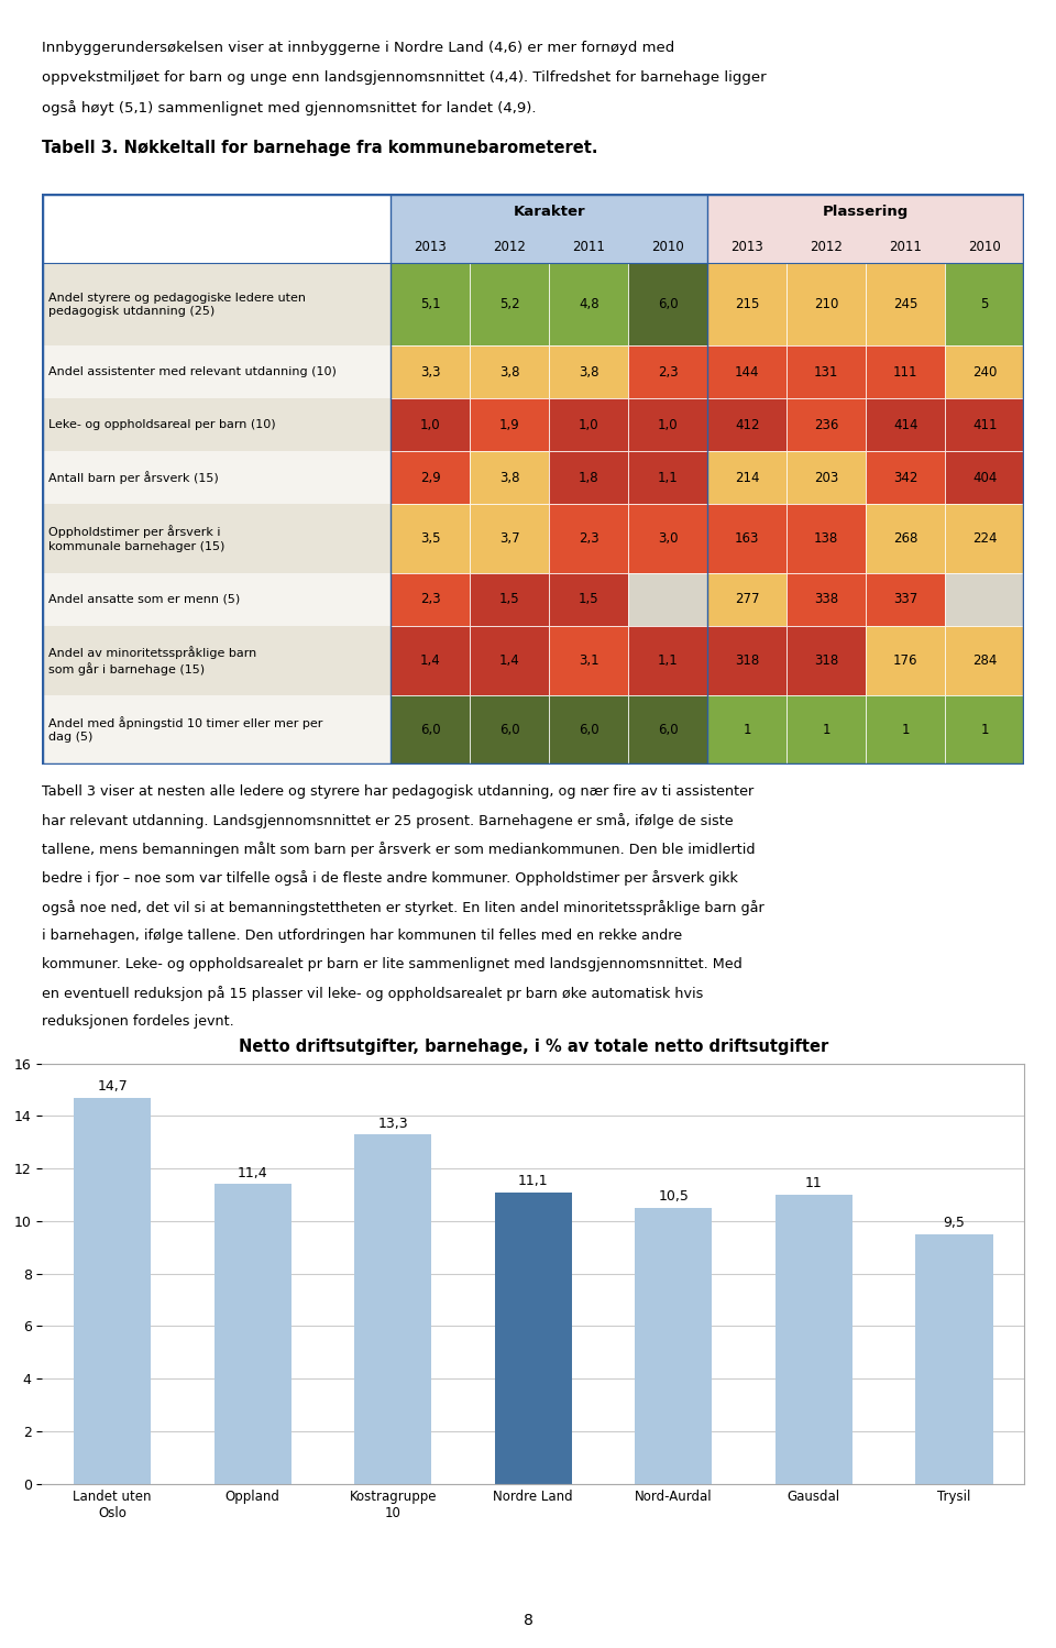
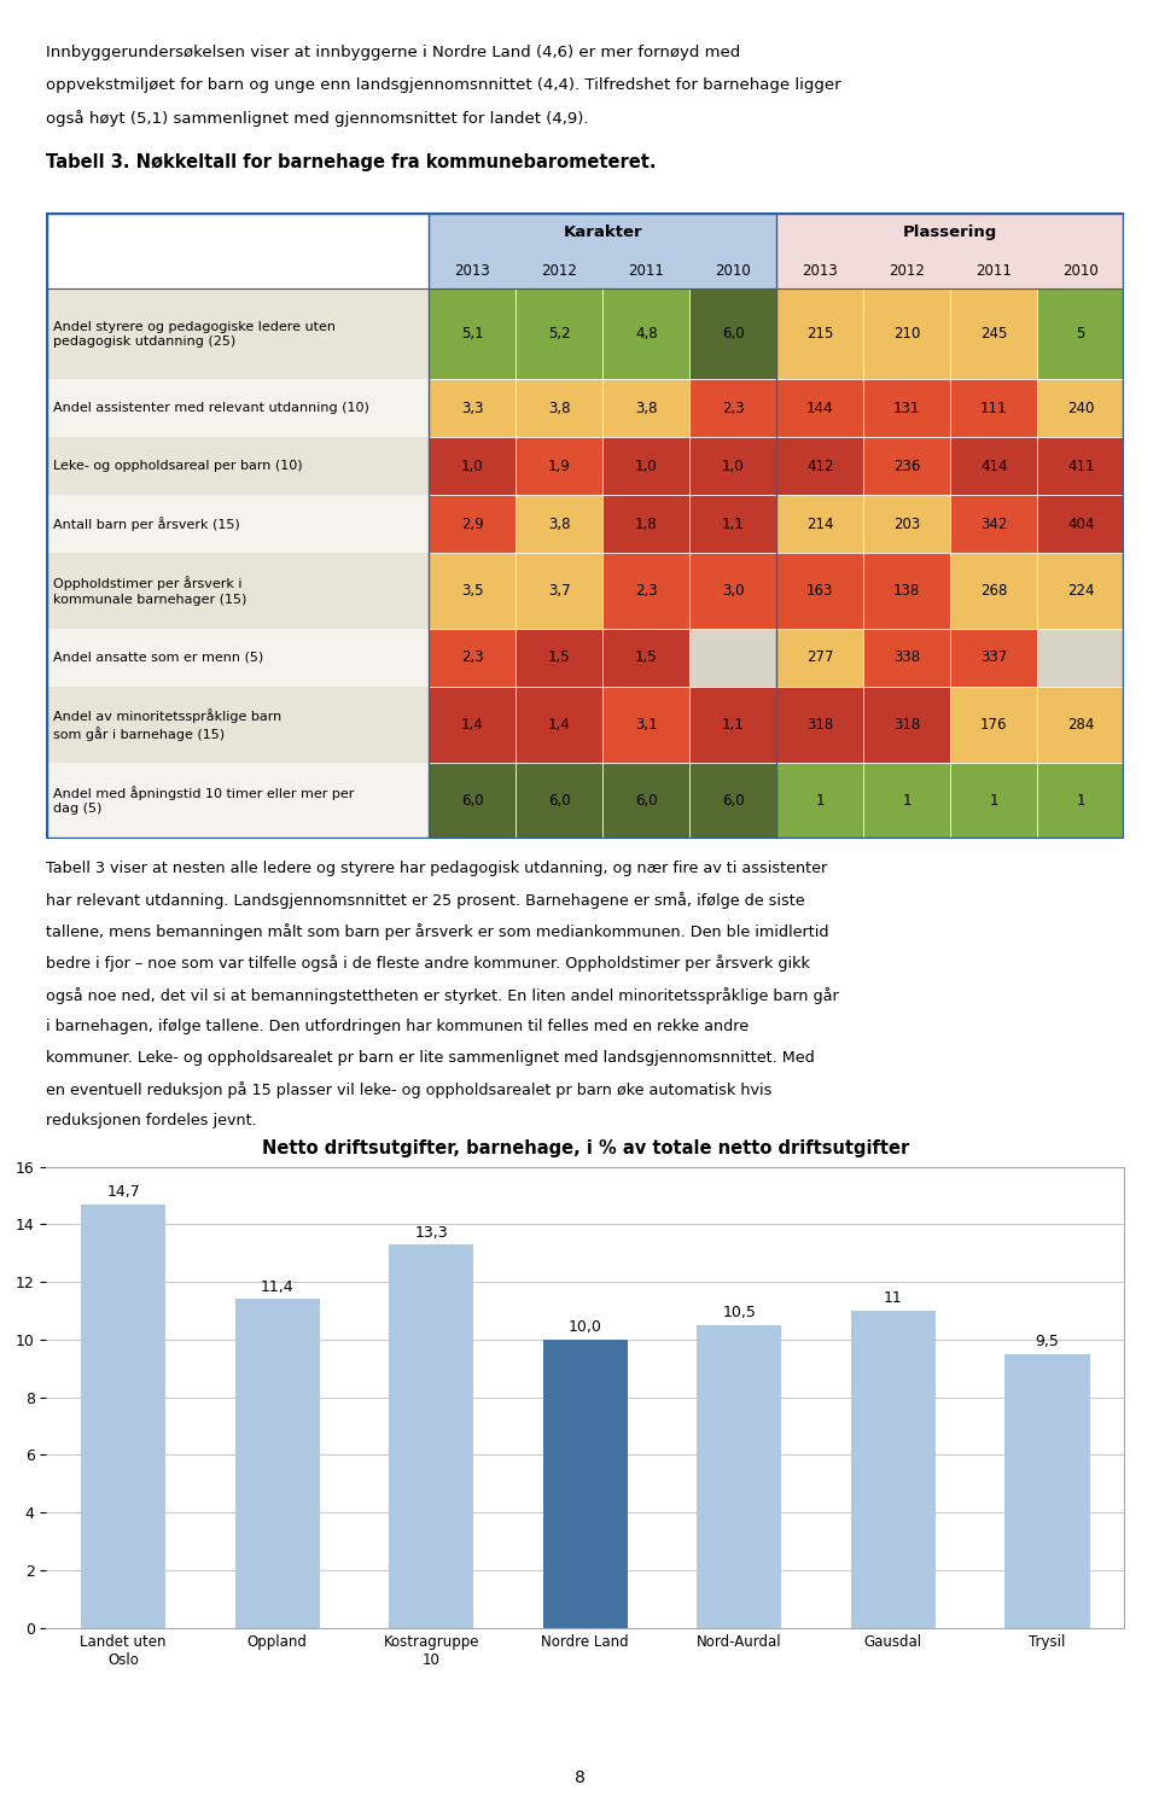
Nordre Land: 11,1 -> 10,0
